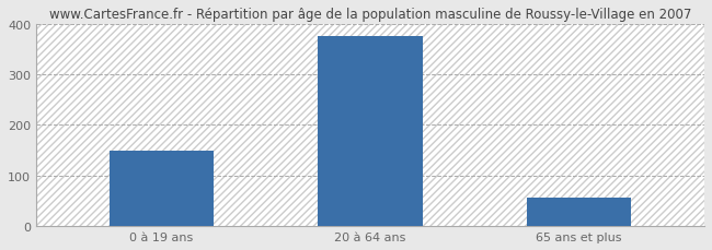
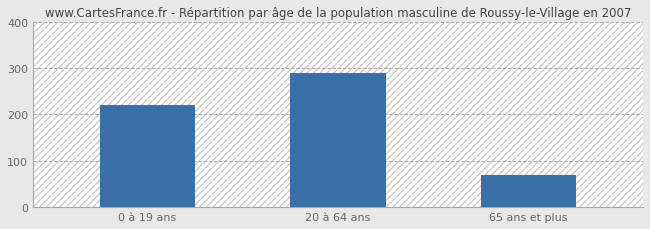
0 à 19 ans: 150 -> 220
20 à 64 ans: 375 -> 290
65 ans et plus: 57 -> 70
